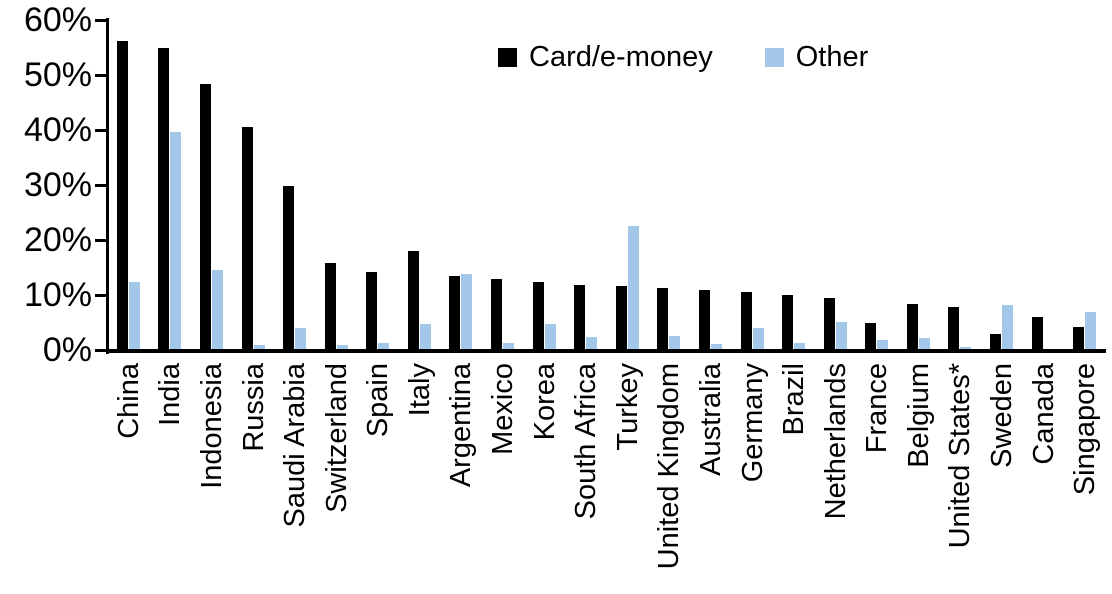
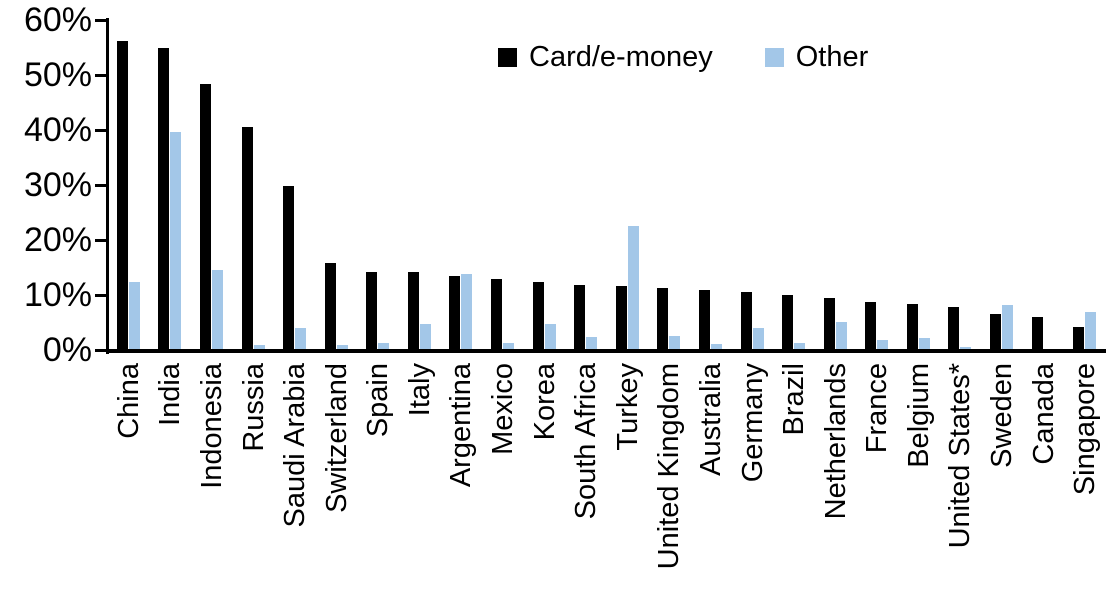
Card/e-money/Italy: 18% -> 14%
Card/e-money/France: 5% -> 9%
Card/e-money/Sweden: 3% -> 7%
